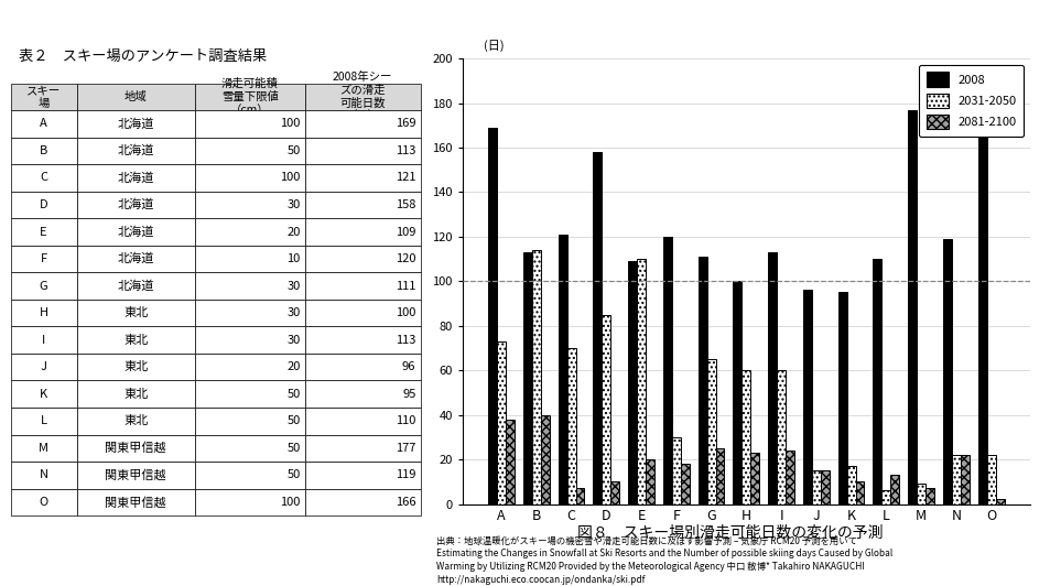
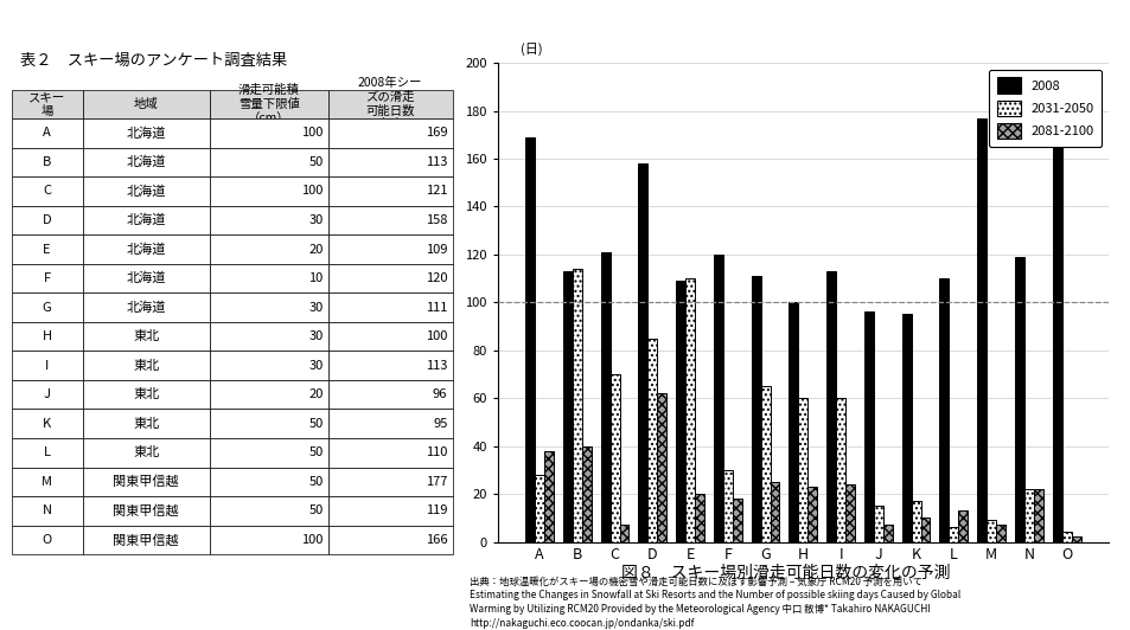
2031-2050/A: 73 -> 28
2081-2100/D: 10 -> 62
2081-2100/J: 15 -> 7
2031-2050/O: 22 -> 4
